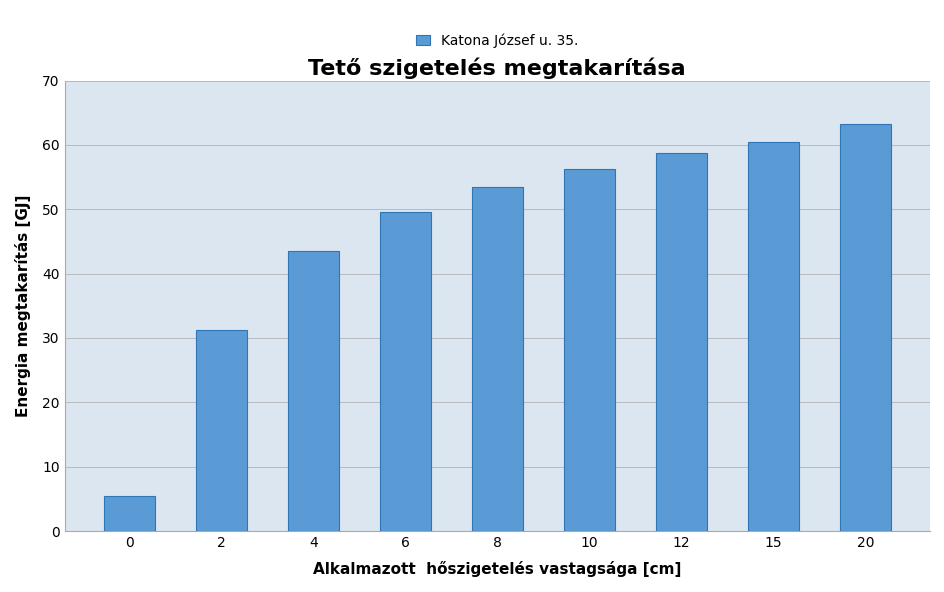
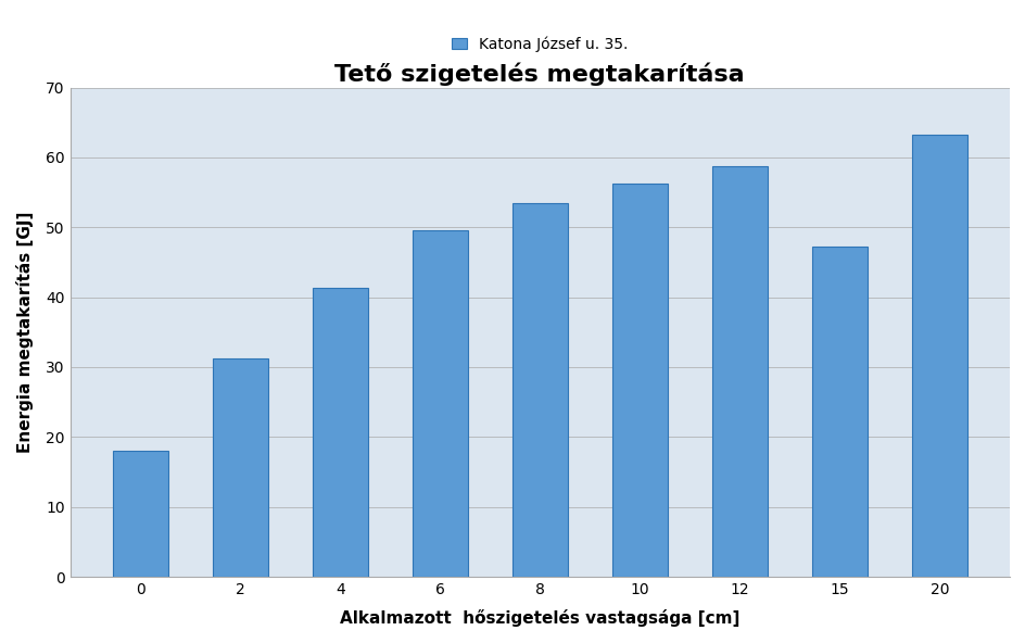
0: 5.5 -> 18.0
4: 43.5 -> 41.4
15: 60.4 -> 47.2
